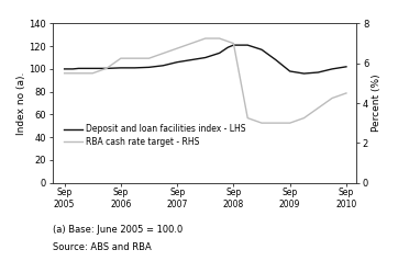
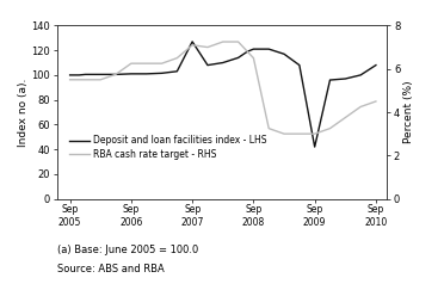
Deposit and loan facilities index - LHS/Sep 2007: 106 -> 127
RBA cash rate target - RHS/Sep 2007: 6.8 -> 7.1
RBA cash rate target - RHS/Sep 2008: 7.0 -> 6.5
Deposit and loan facilities index - LHS/Sep 2009: 98 -> 42
Deposit and loan facilities index - LHS/Sep 2010: 102 -> 108
